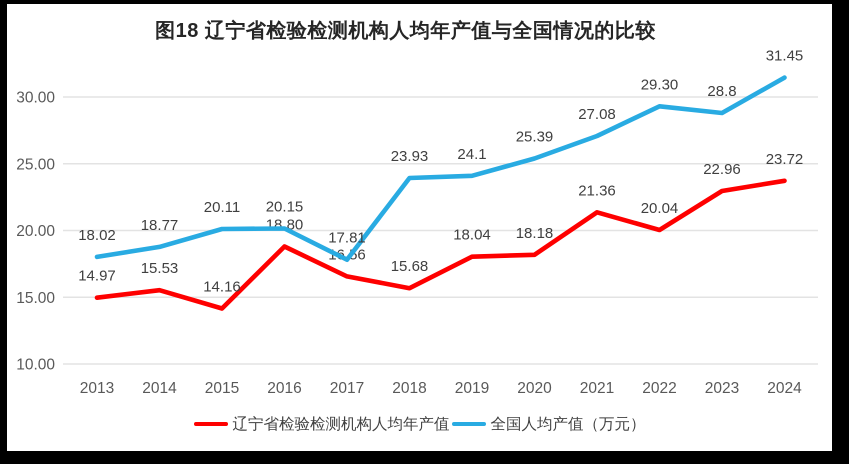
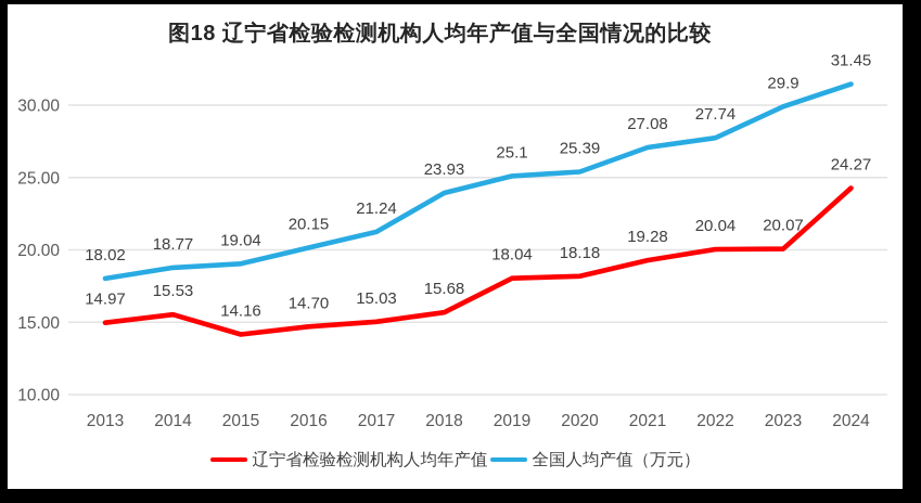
全国人均产值（万元）/2015: 20.11 -> 19.04
辽宁省检验检测机构人均年产值/2016: 18.80 -> 14.70
辽宁省检验检测机构人均年产值/2017: 16.56 -> 15.03
全国人均产值（万元）/2017: 17.81 -> 21.24
全国人均产值（万元）/2019: 24.1 -> 25.1
辽宁省检验检测机构人均年产值/2021: 21.36 -> 19.28
全国人均产值（万元）/2022: 29.30 -> 27.74
辽宁省检验检测机构人均年产值/2023: 22.96 -> 20.07
全国人均产值（万元）/2023: 28.8 -> 29.9
辽宁省检验检测机构人均年产值/2024: 23.72 -> 24.27
